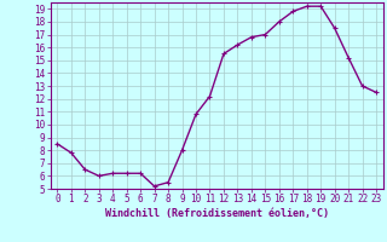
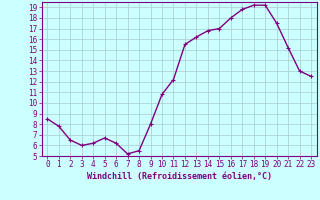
5: 6.2 -> 6.7
